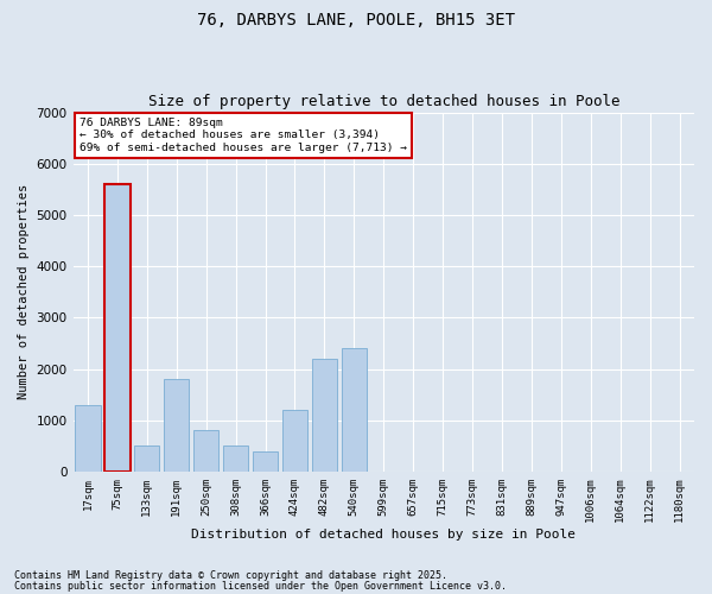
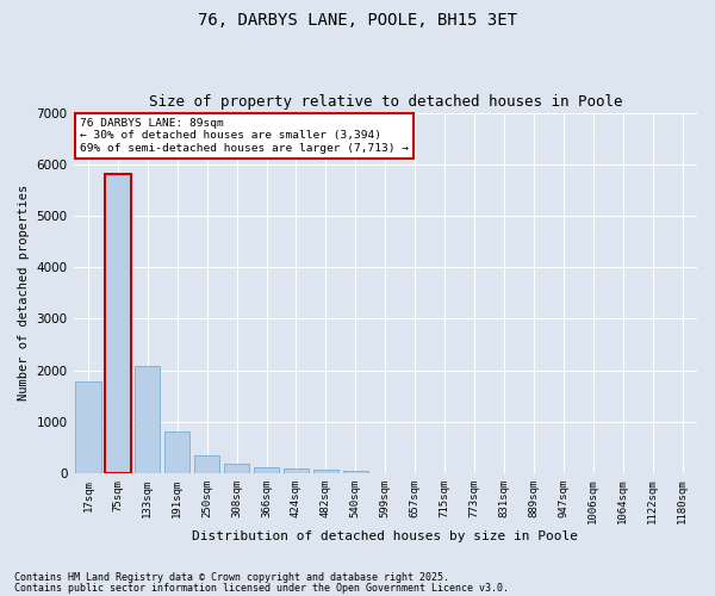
17sqm: 1300 -> 1780
75sqm: 5600 -> 5820
133sqm: 500 -> 2080
191sqm: 1800 -> 820
250sqm: 800 -> 340
308sqm: 500 -> 180
366sqm: 400 -> 110
424sqm: 1200 -> 100
482sqm: 2200 -> 80
540sqm: 2400 -> 60
